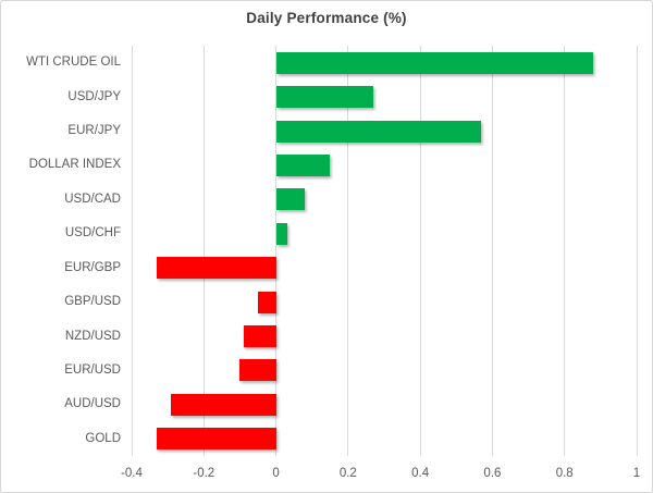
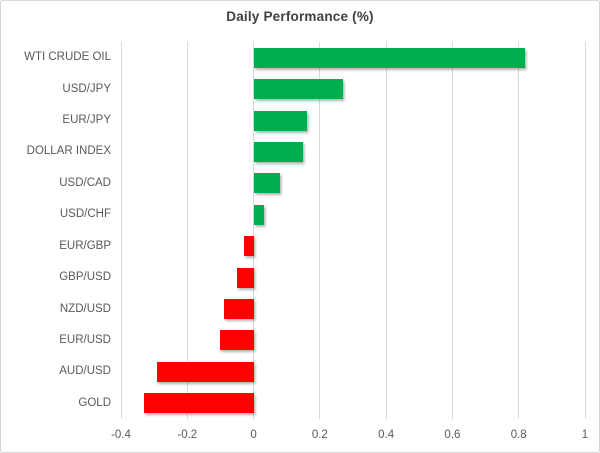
WTI CRUDE OIL: 0.88 -> 0.82
EUR/JPY: 0.57 -> 0.16
EUR/GBP: -0.33 -> -0.03
